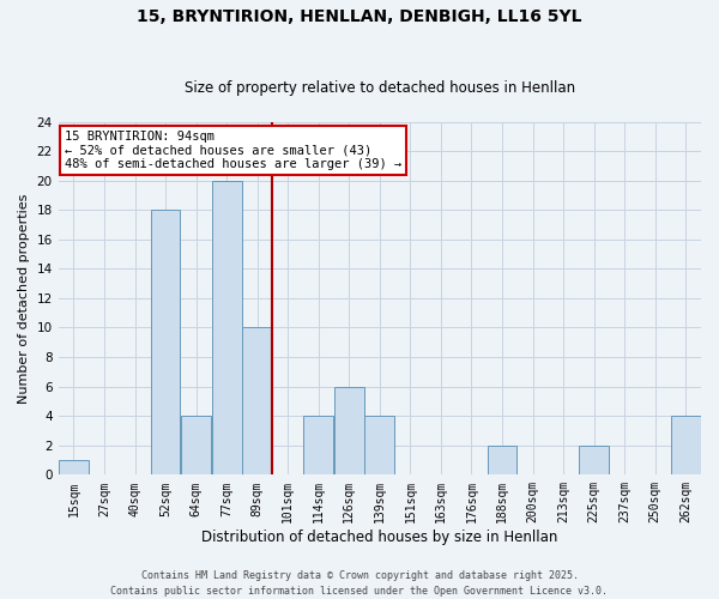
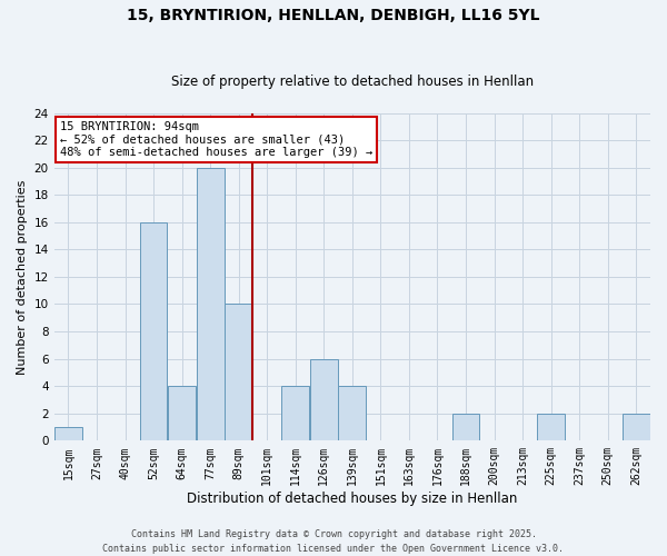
52sqm: 18 -> 16
262sqm: 4 -> 2
